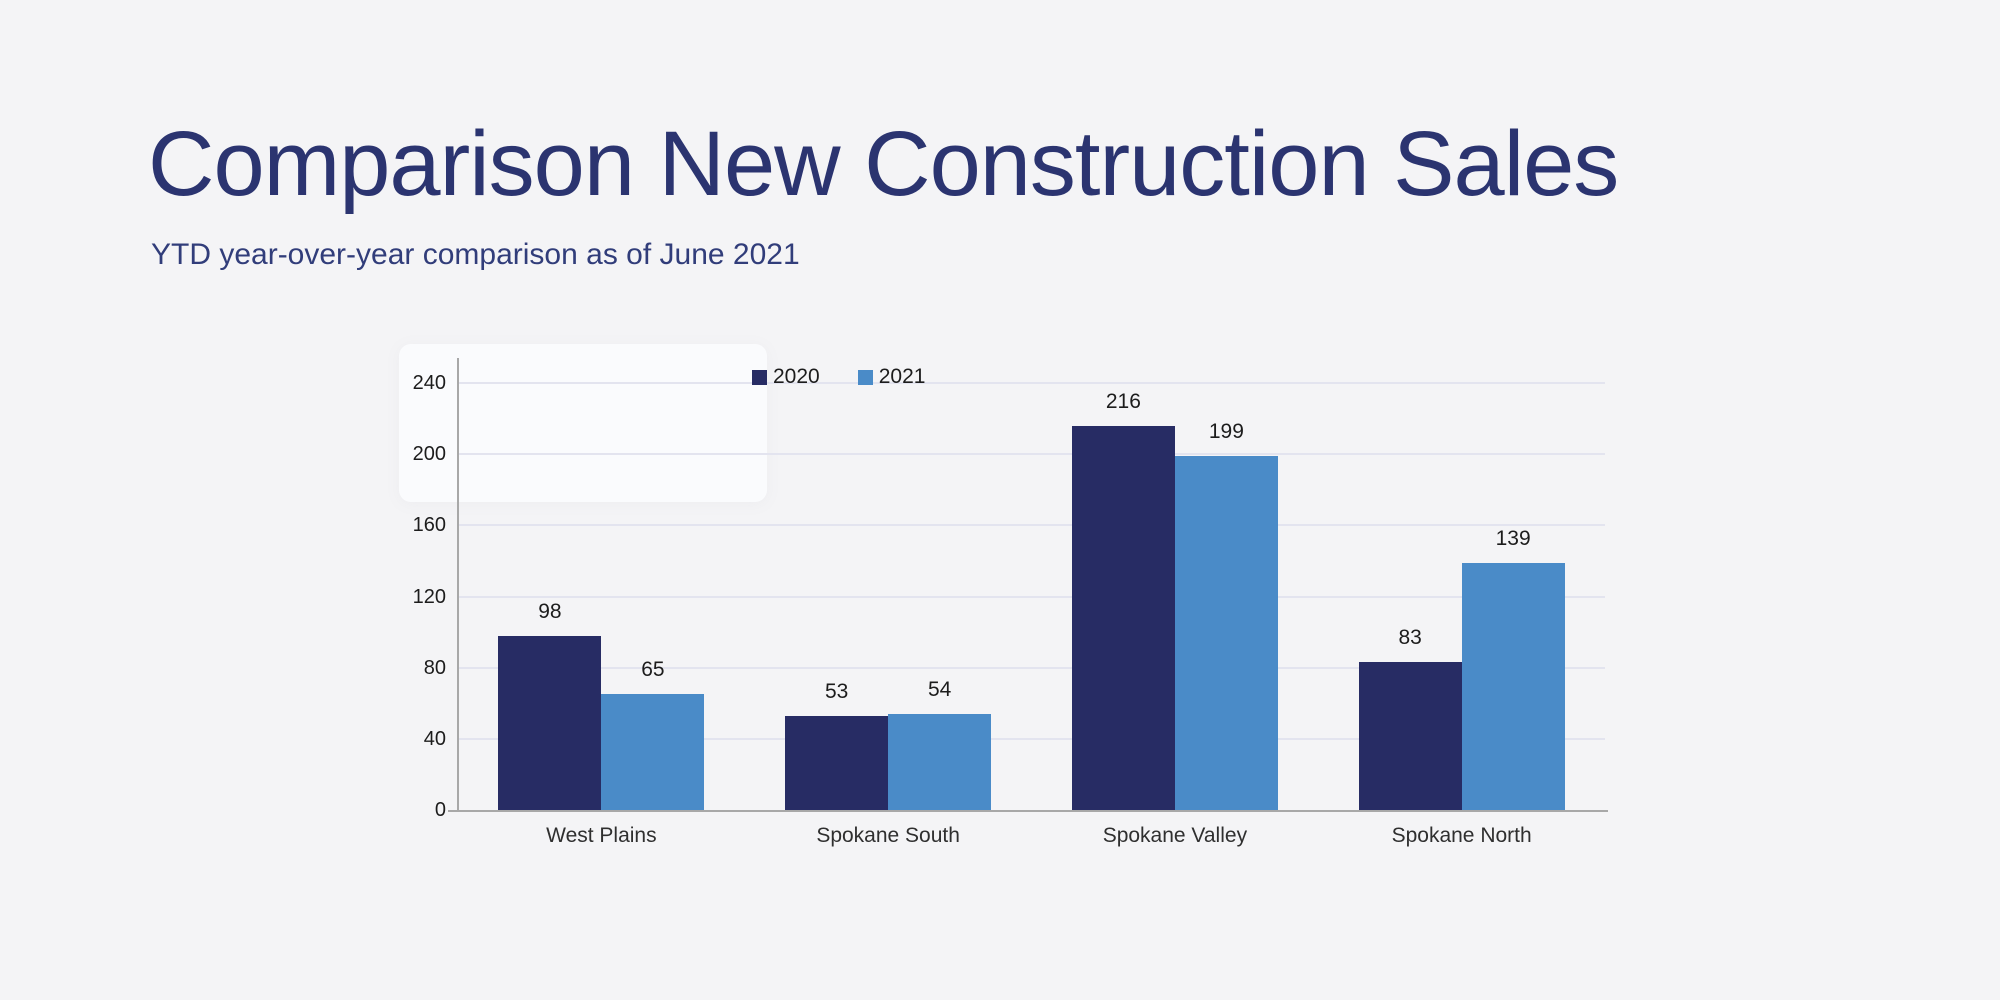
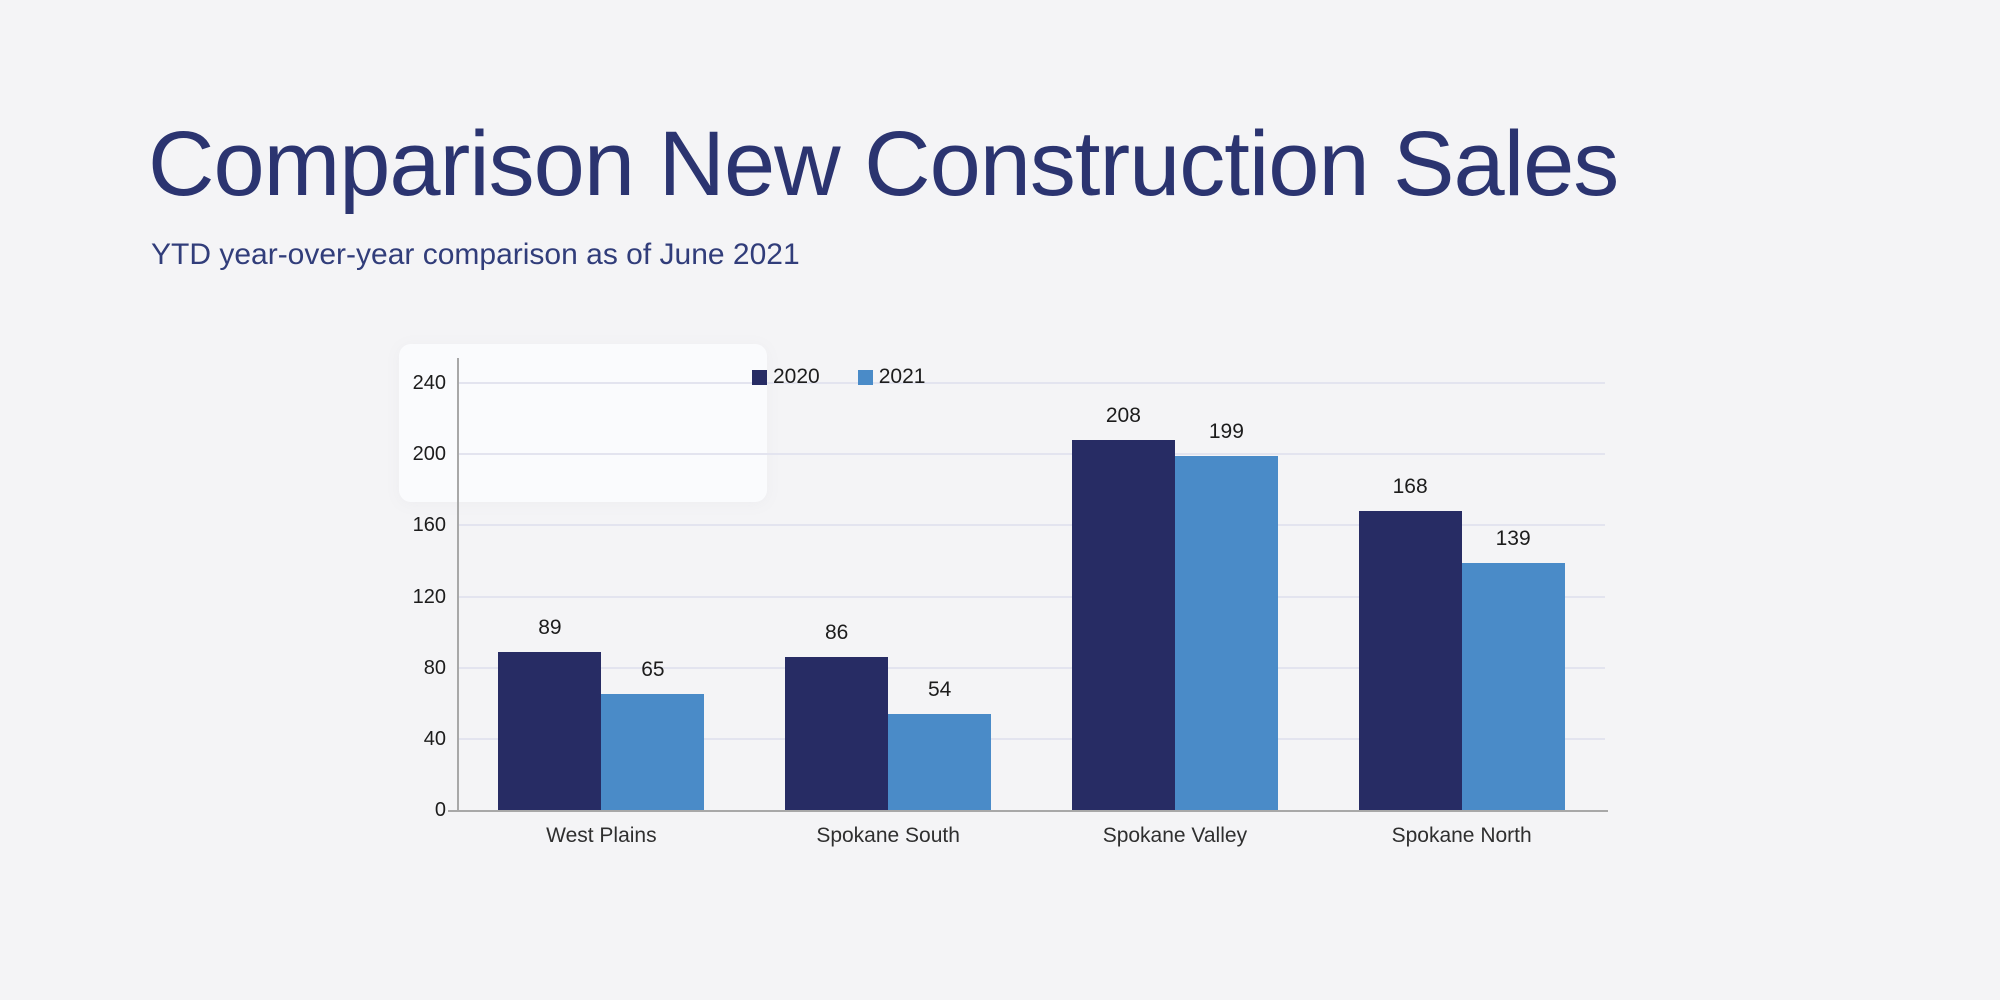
2020/West Plains: 98 -> 89
2020/Spokane South: 53 -> 86
2020/Spokane Valley: 216 -> 208
2020/Spokane North: 83 -> 168
